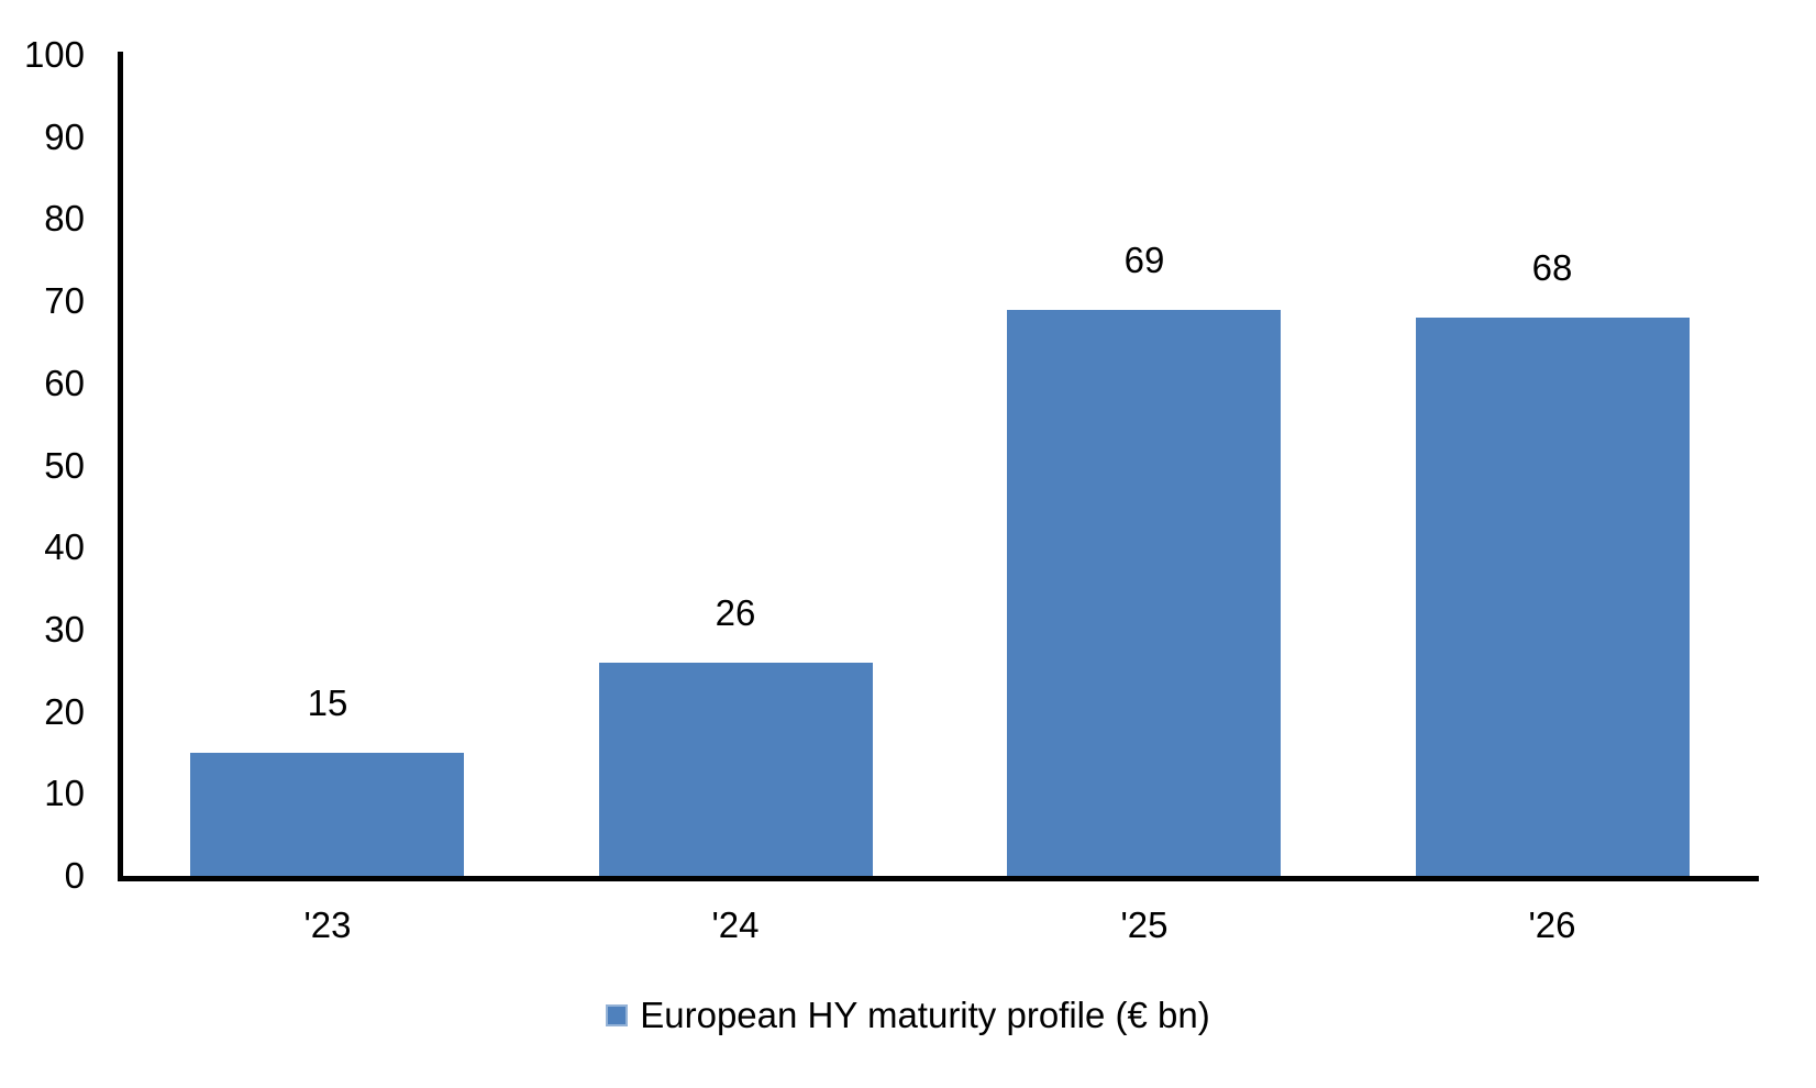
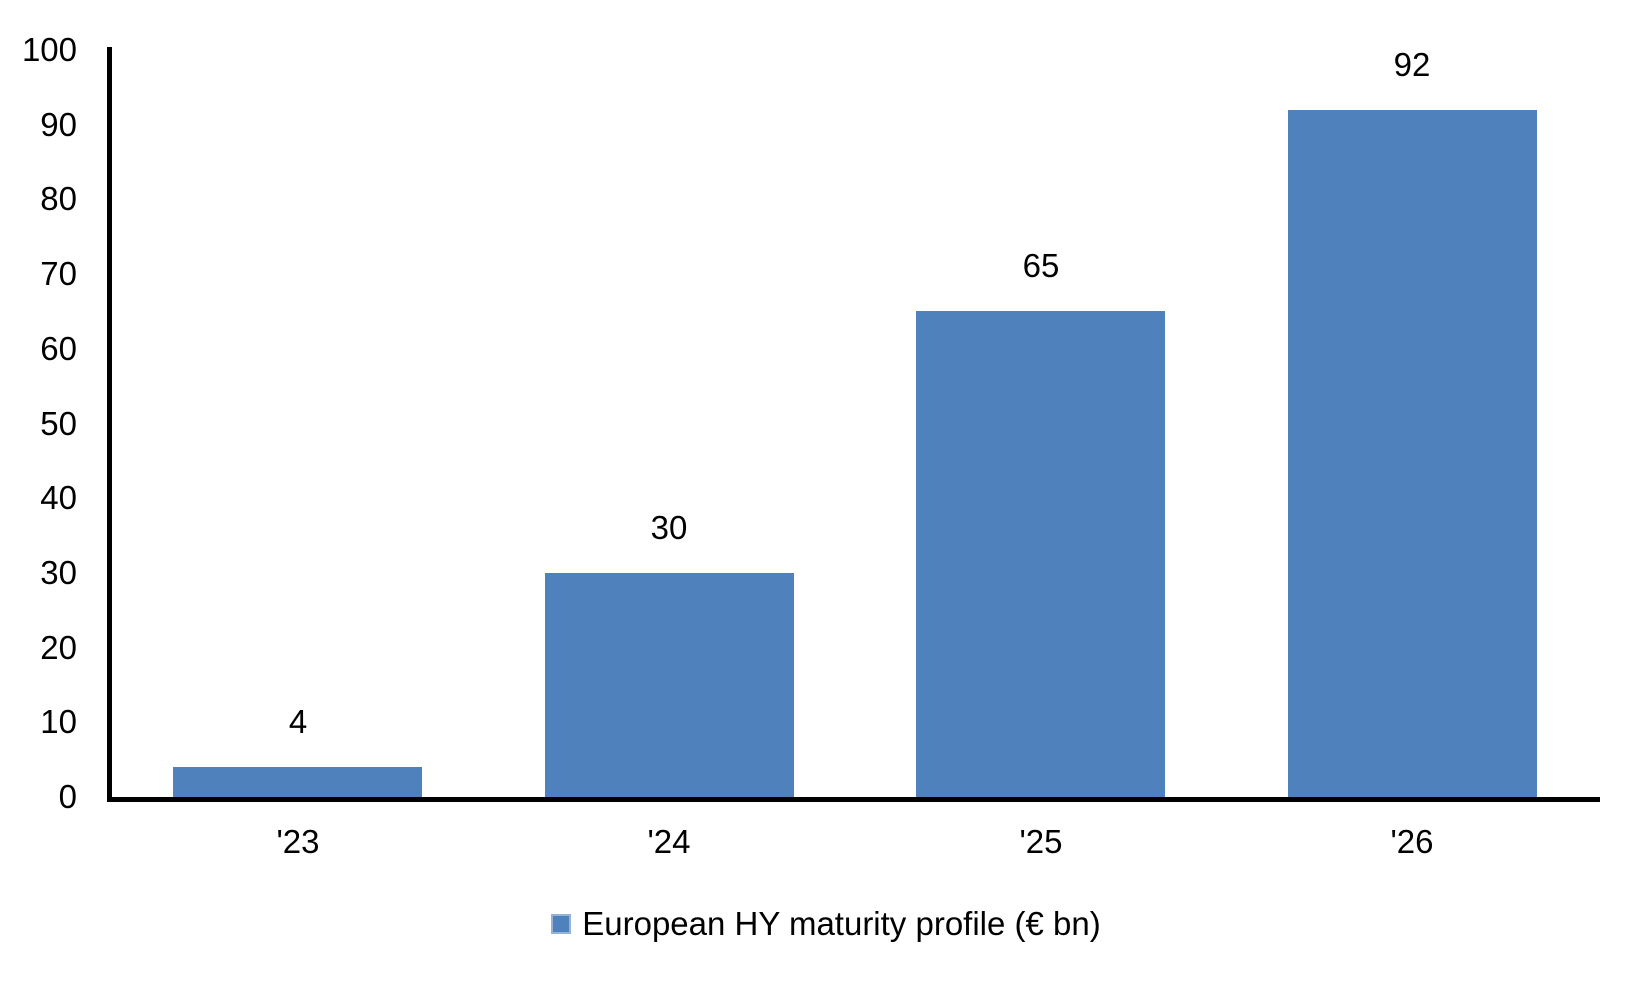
'23: 15 -> 4
'24: 26 -> 30
'25: 69 -> 65
'26: 68 -> 92
